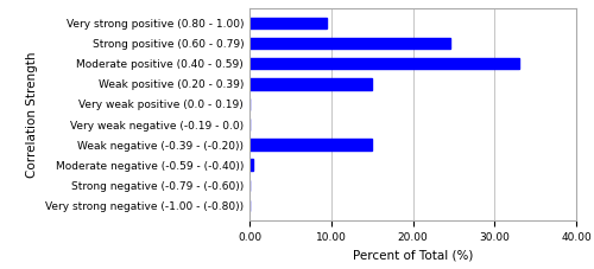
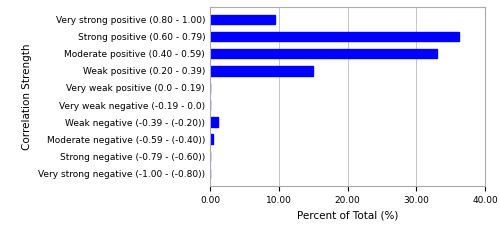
Strong positive (0.60 - 0.79): 24.6 -> 36.2
Weak negative (-0.39 - (-0.20)): 15.0 -> 1.1
